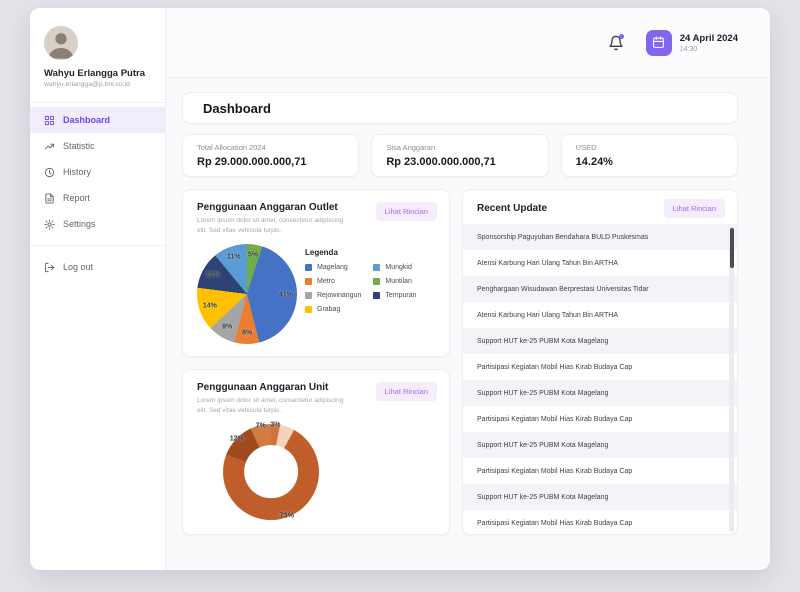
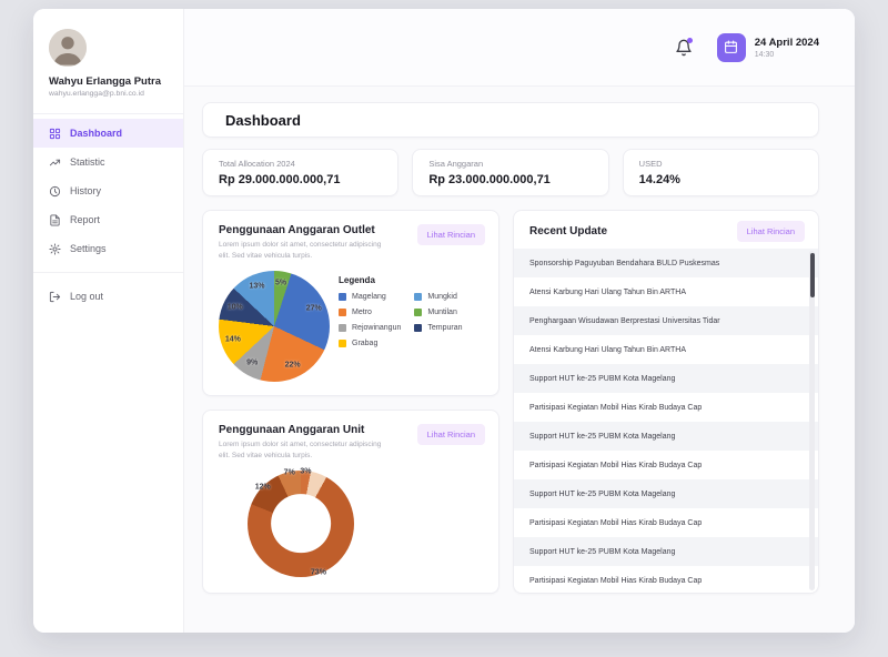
Penggunaan Anggaran Outlet/Magelang: 41% -> 27%
Penggunaan Anggaran Outlet/Metro: 8% -> 22%
Penggunaan Anggaran Outlet/Tempuran: 12% -> 10%
Penggunaan Anggaran Outlet/Mungkid: 11% -> 13%
